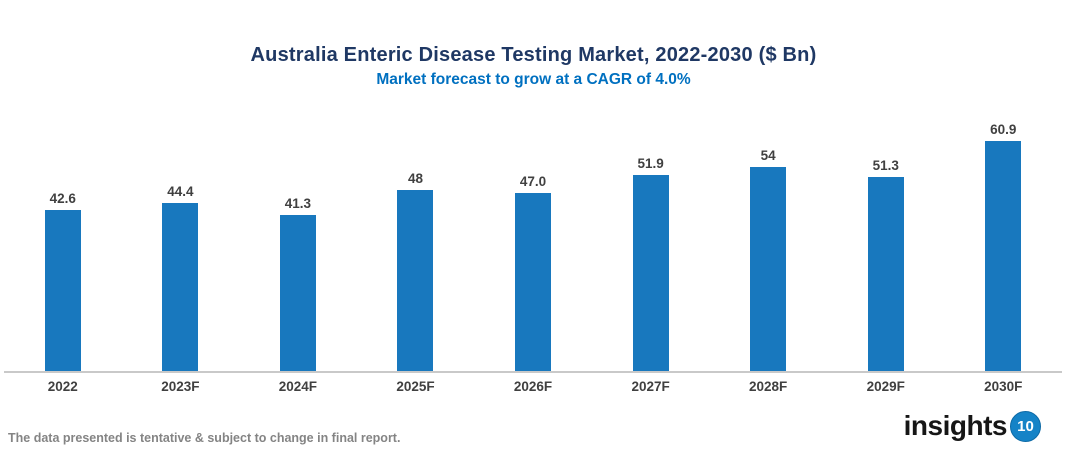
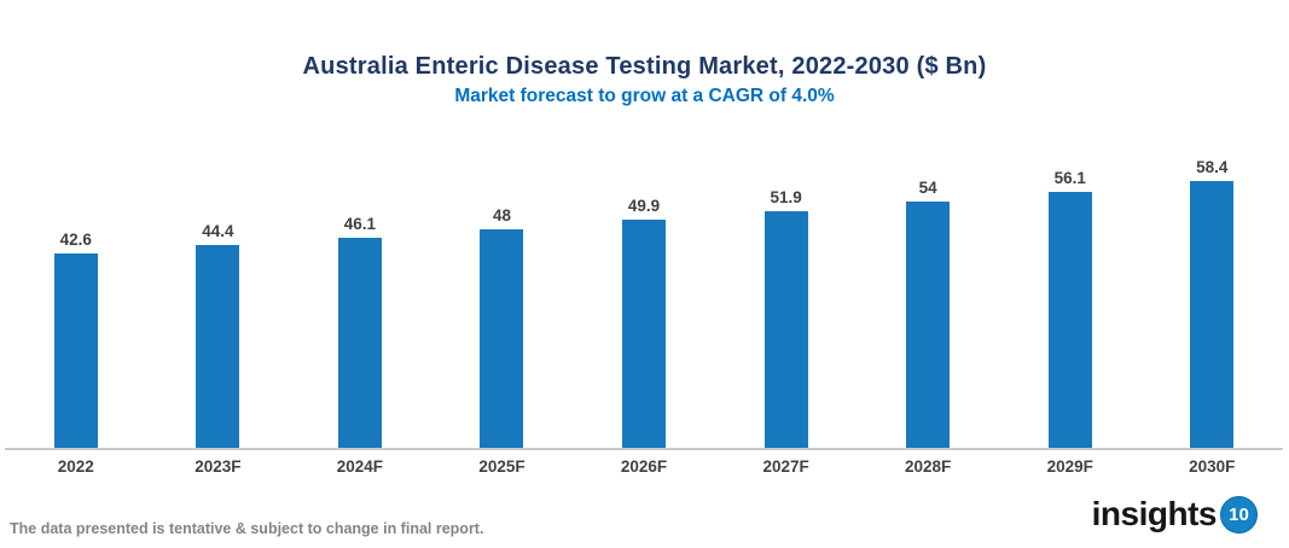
2024F: 41.3 -> 46.1
2026F: 47.0 -> 49.9
2029F: 51.3 -> 56.1
2030F: 60.9 -> 58.4
